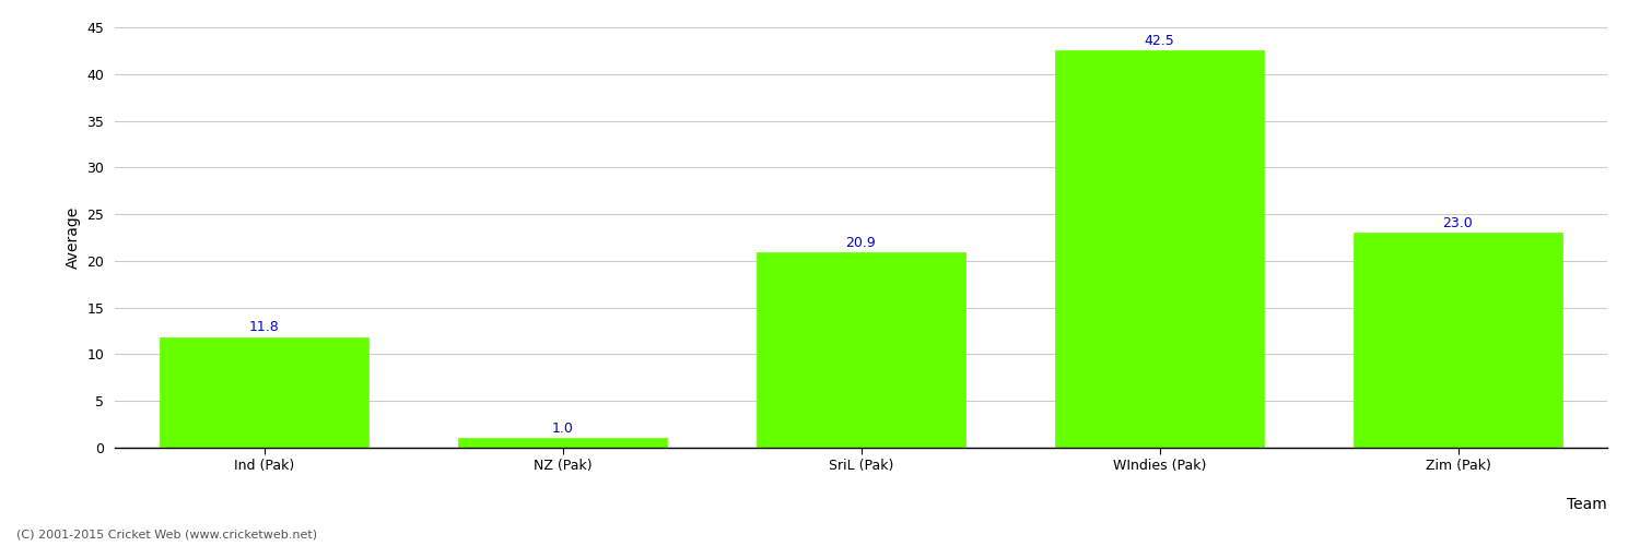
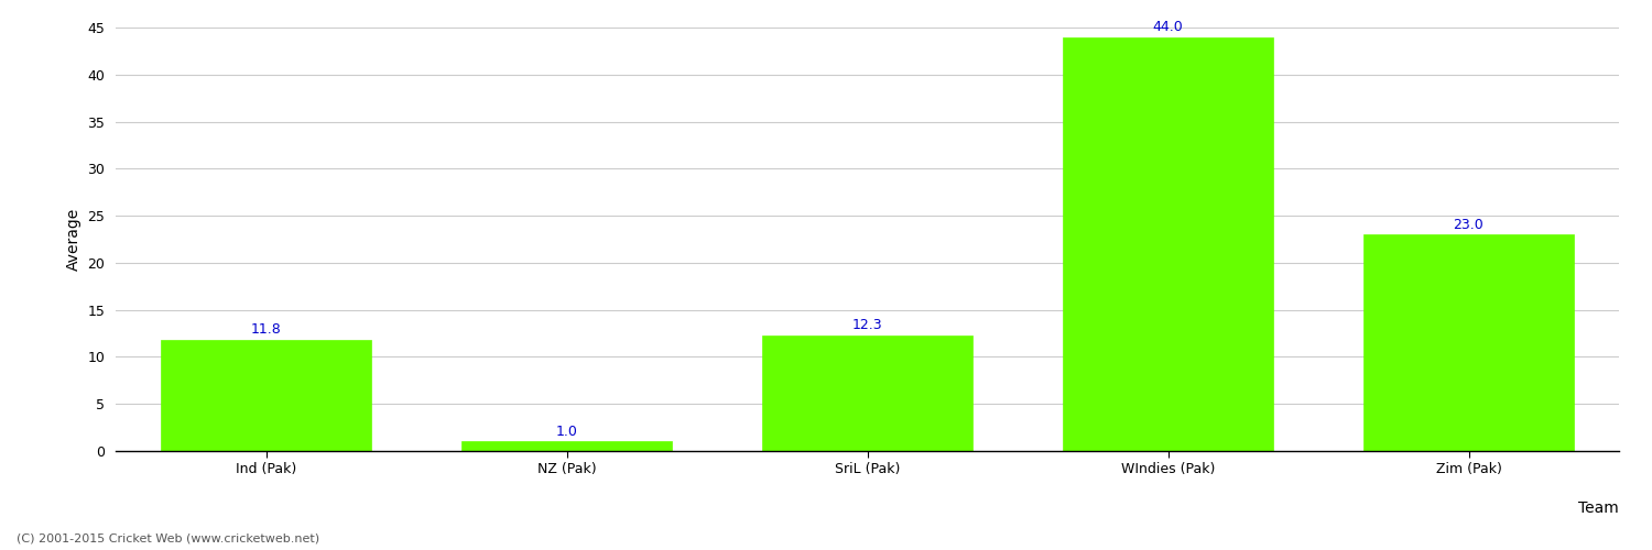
SriL (Pak): 20.9 -> 12.3
WIndies (Pak): 42.5 -> 44.0
